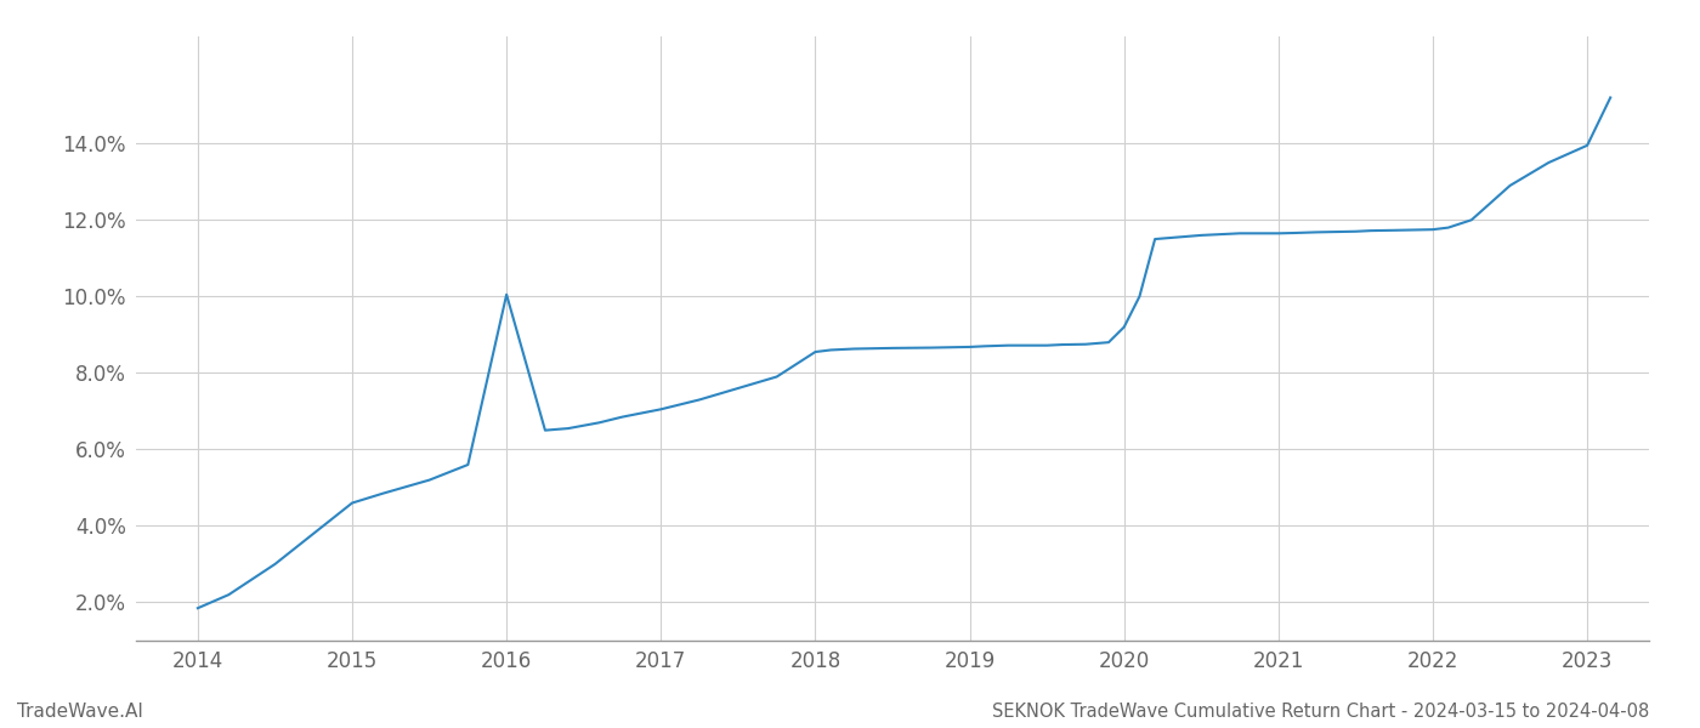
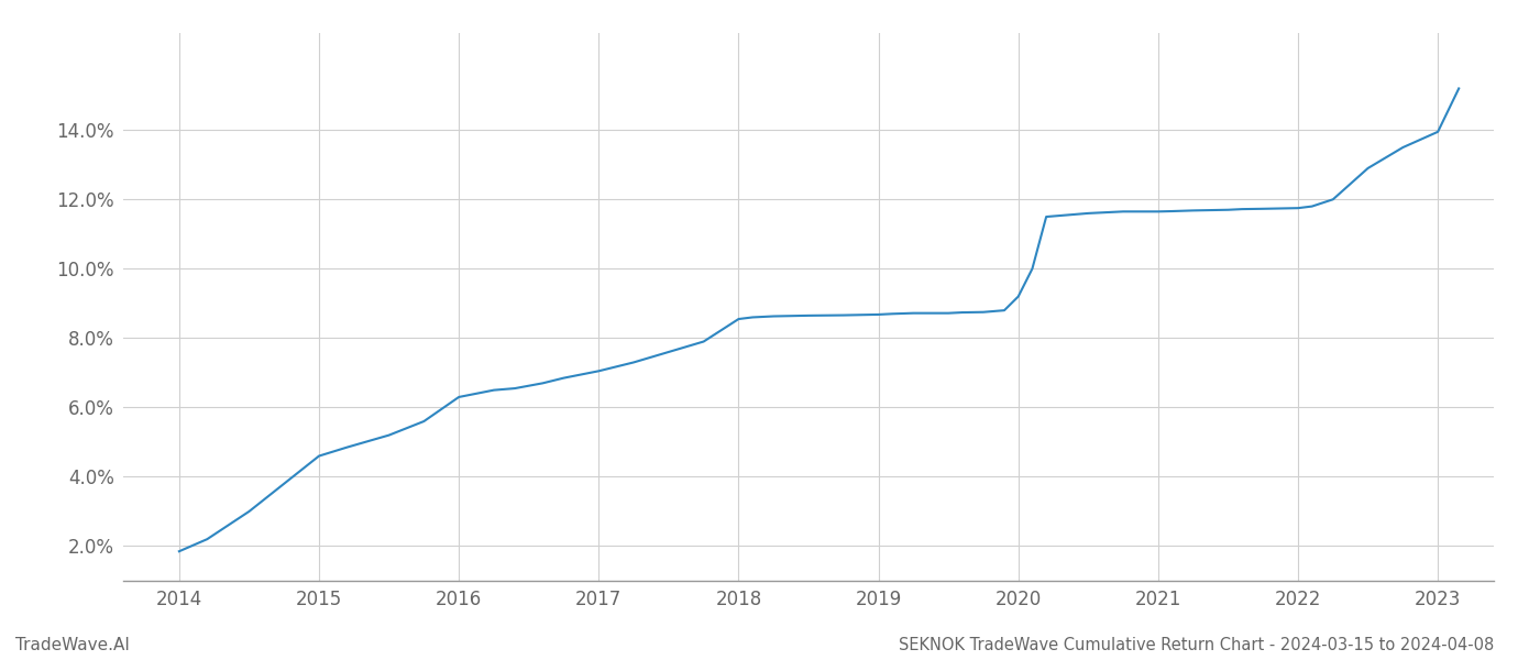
2016: 10.05% -> 6.30%
